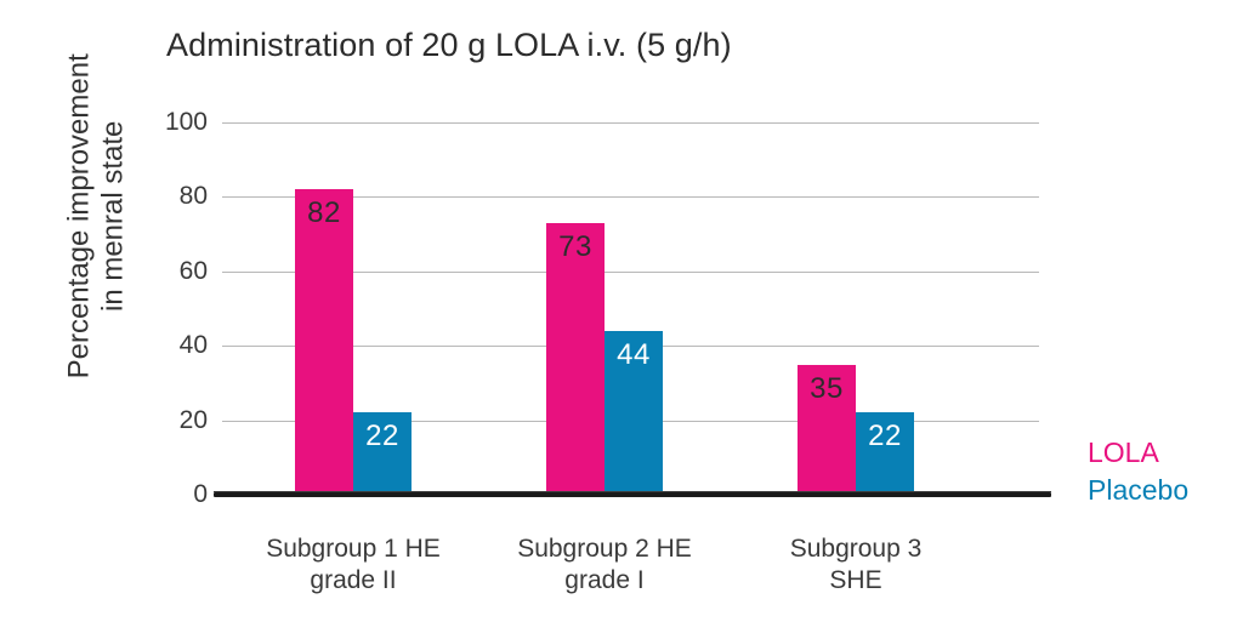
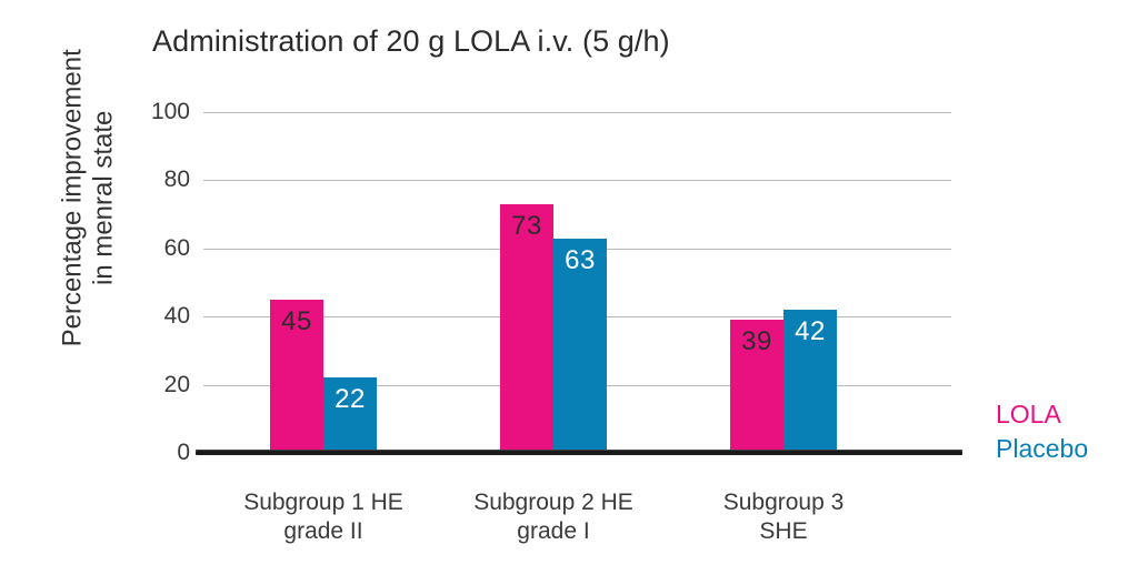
LOLA/Subgroup 1 HE grade II: 82 -> 45
Placebo/Subgroup 2 HE grade I: 44 -> 63
LOLA/Subgroup 3 SHE: 35 -> 39
Placebo/Subgroup 3 SHE: 22 -> 42
